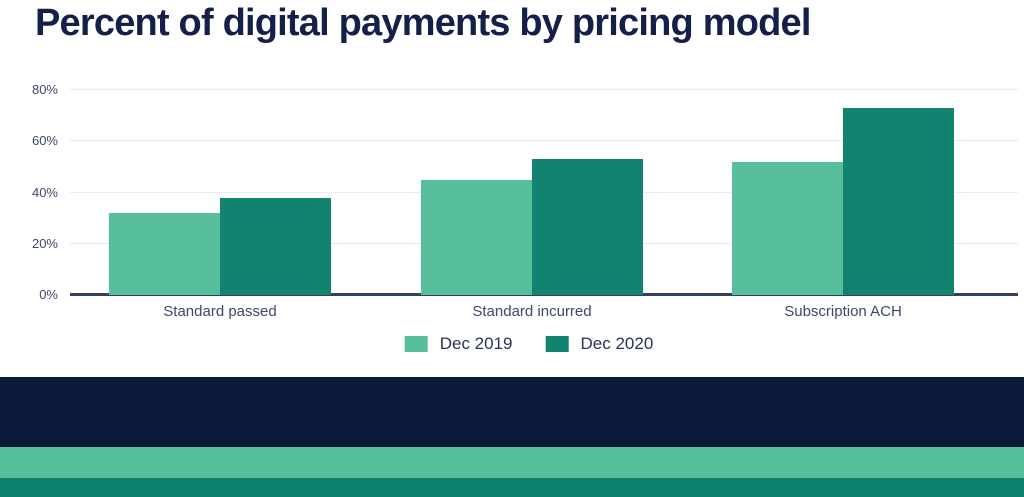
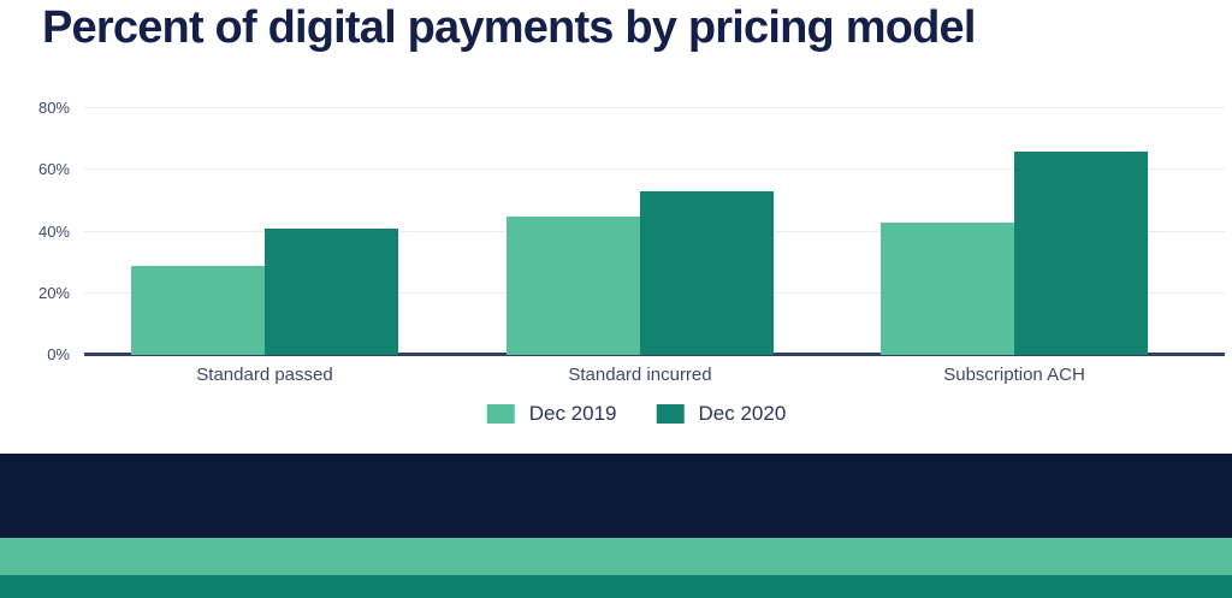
Dec 2019/Standard passed: 32% -> 29%
Dec 2020/Standard passed: 38% -> 41%
Dec 2019/Subscription ACH: 52% -> 43%
Dec 2020/Subscription ACH: 73% -> 66%
